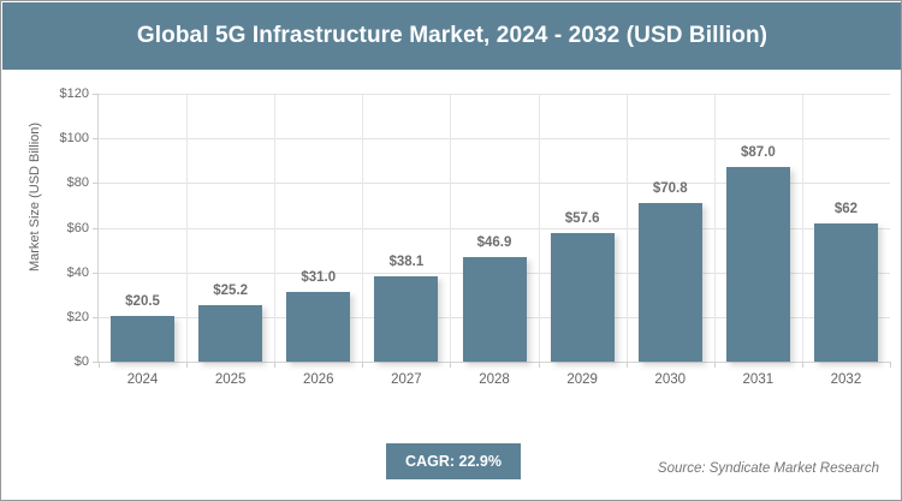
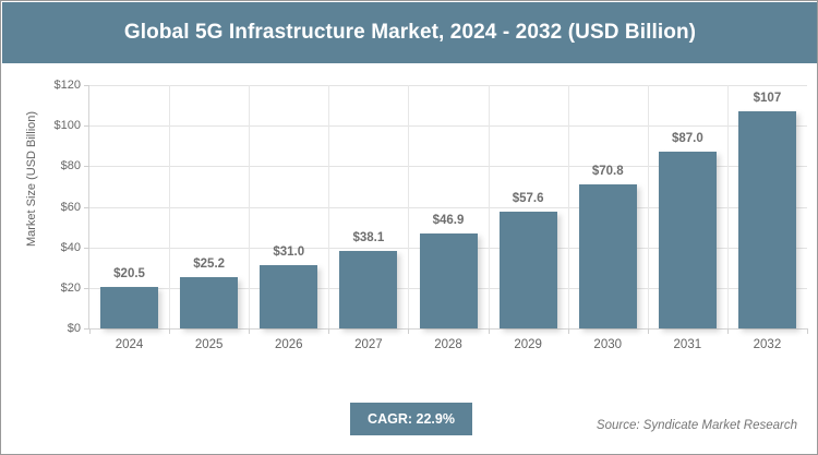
2032: $62 -> $107
